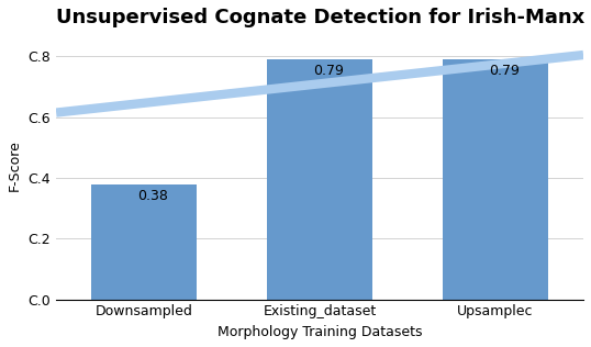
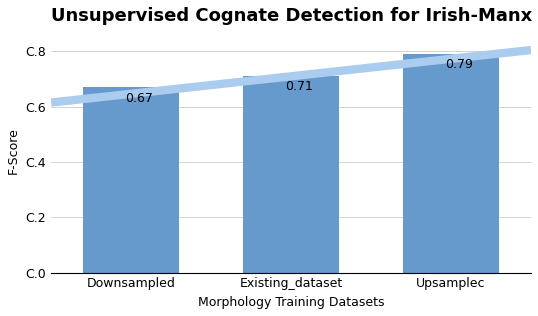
Downsampled: 0.38 -> 0.67
Existing_dataset: 0.79 -> 0.71
